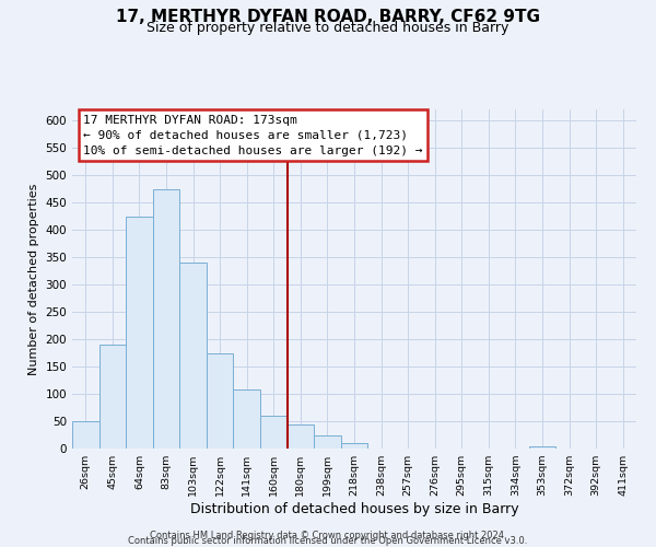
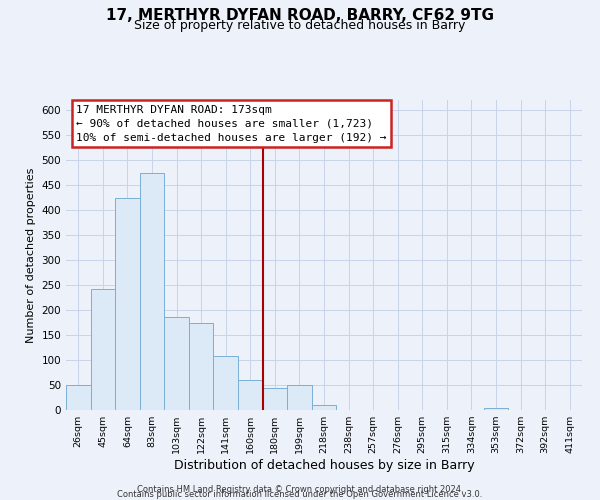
45sqm: 190 -> 242
103sqm: 340 -> 186
199sqm: 25 -> 50
